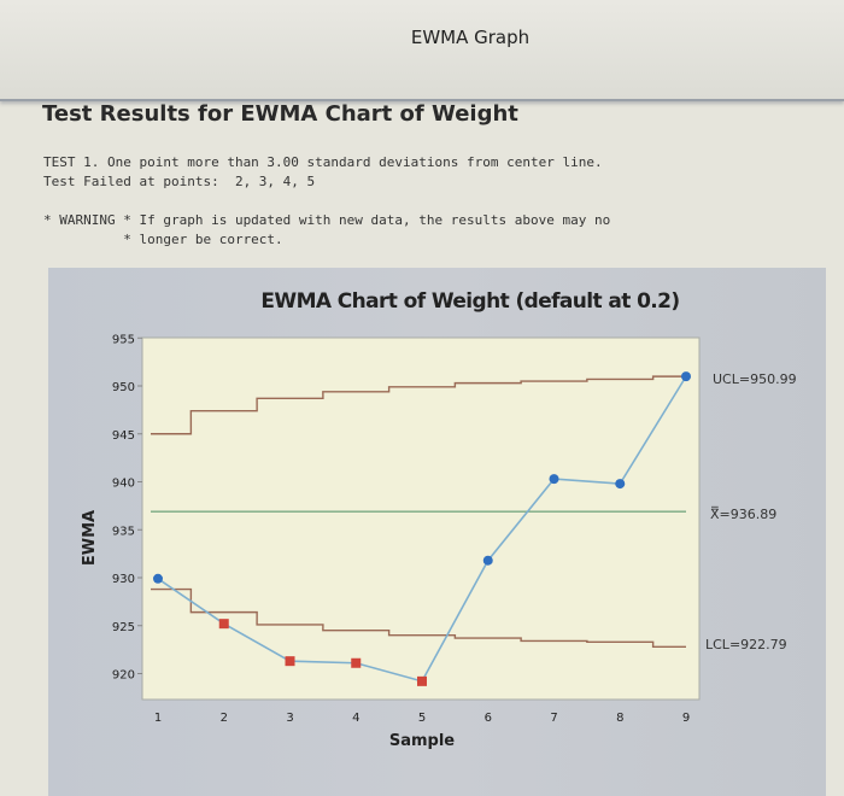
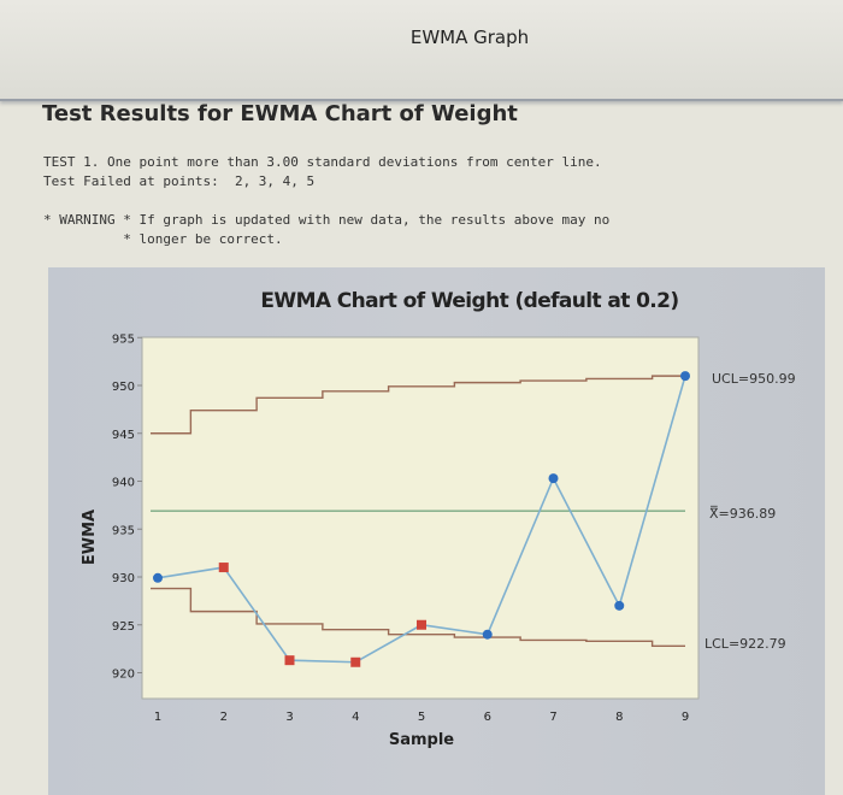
EWMA/2: 925 -> 931
EWMA/5: 919 -> 925
EWMA/6: 932 -> 924
EWMA/8: 940 -> 927
